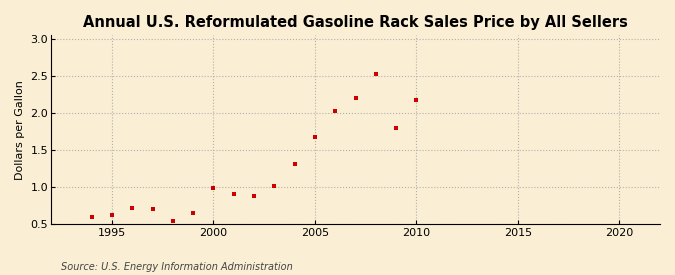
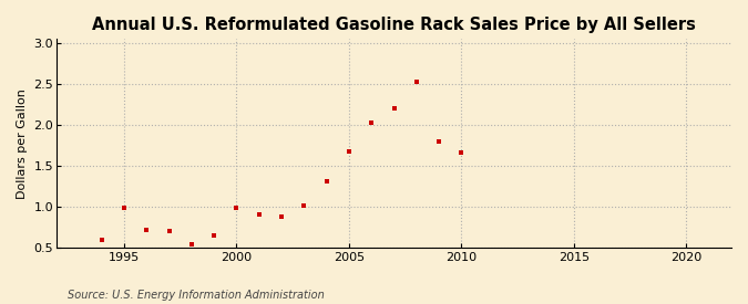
1995: 0.62 -> 0.98
2010: 2.17 -> 1.66
